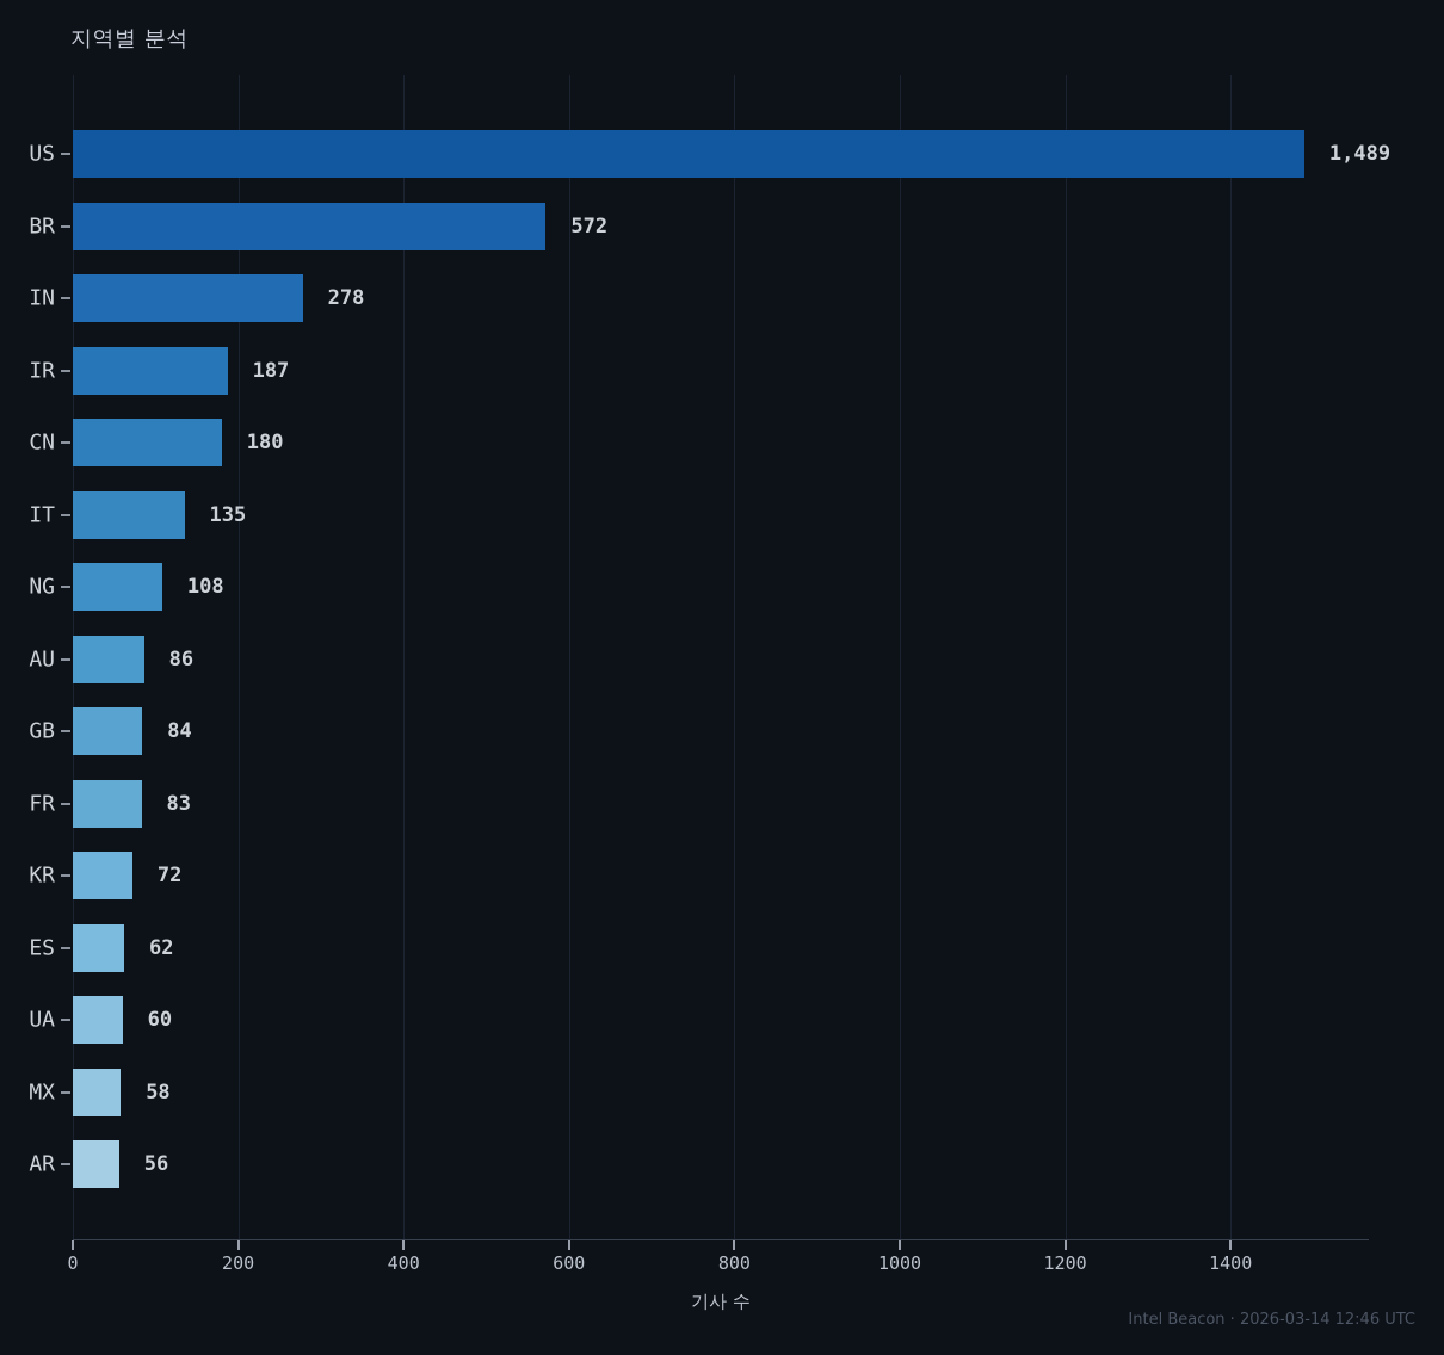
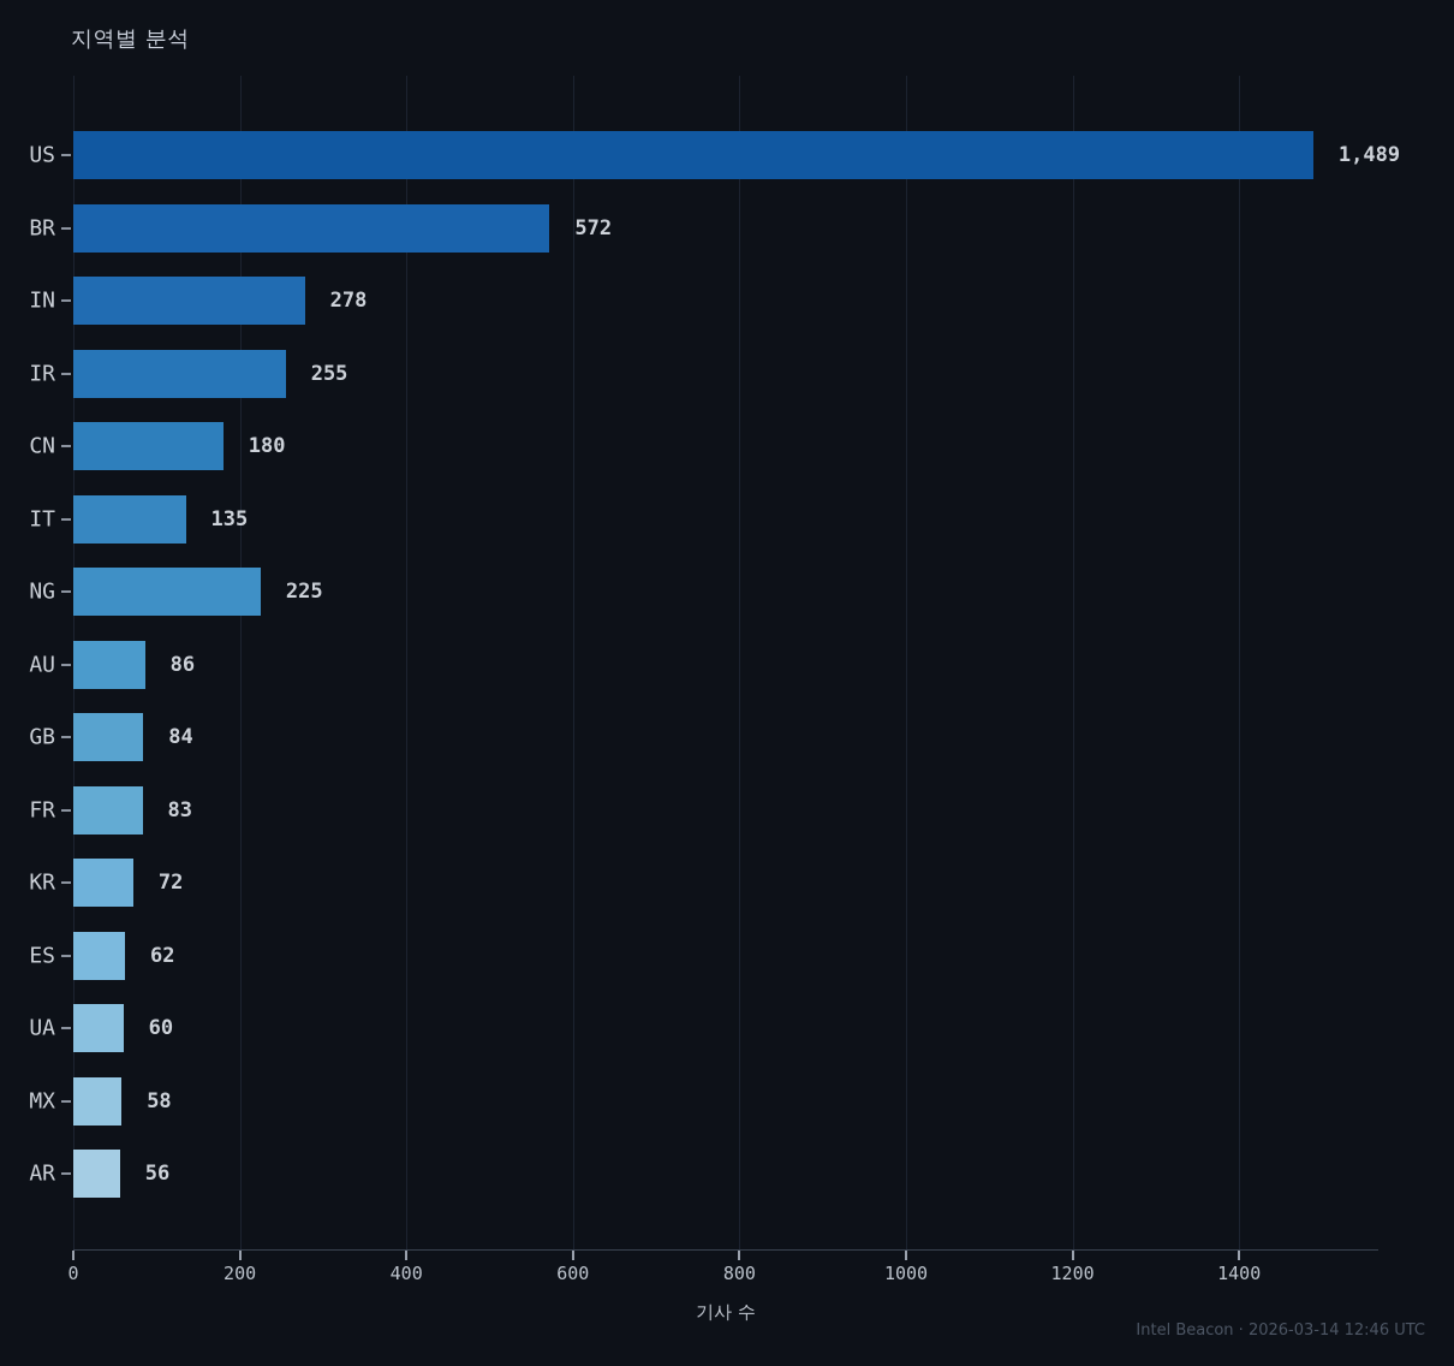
IR: 187 -> 255
NG: 108 -> 225
